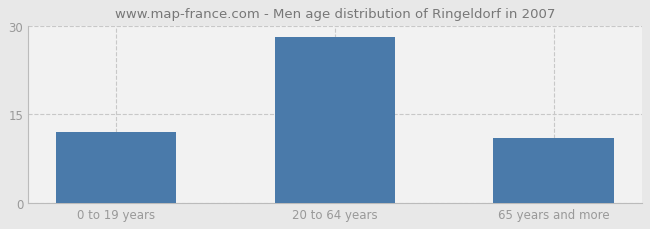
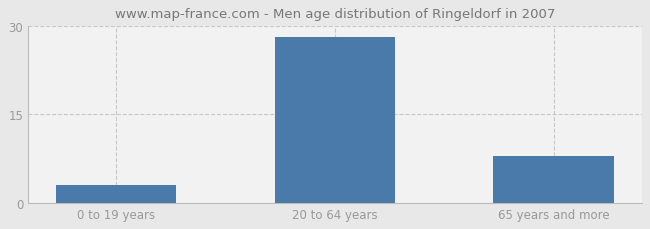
0 to 19 years: 12 -> 3
65 years and more: 11 -> 8
